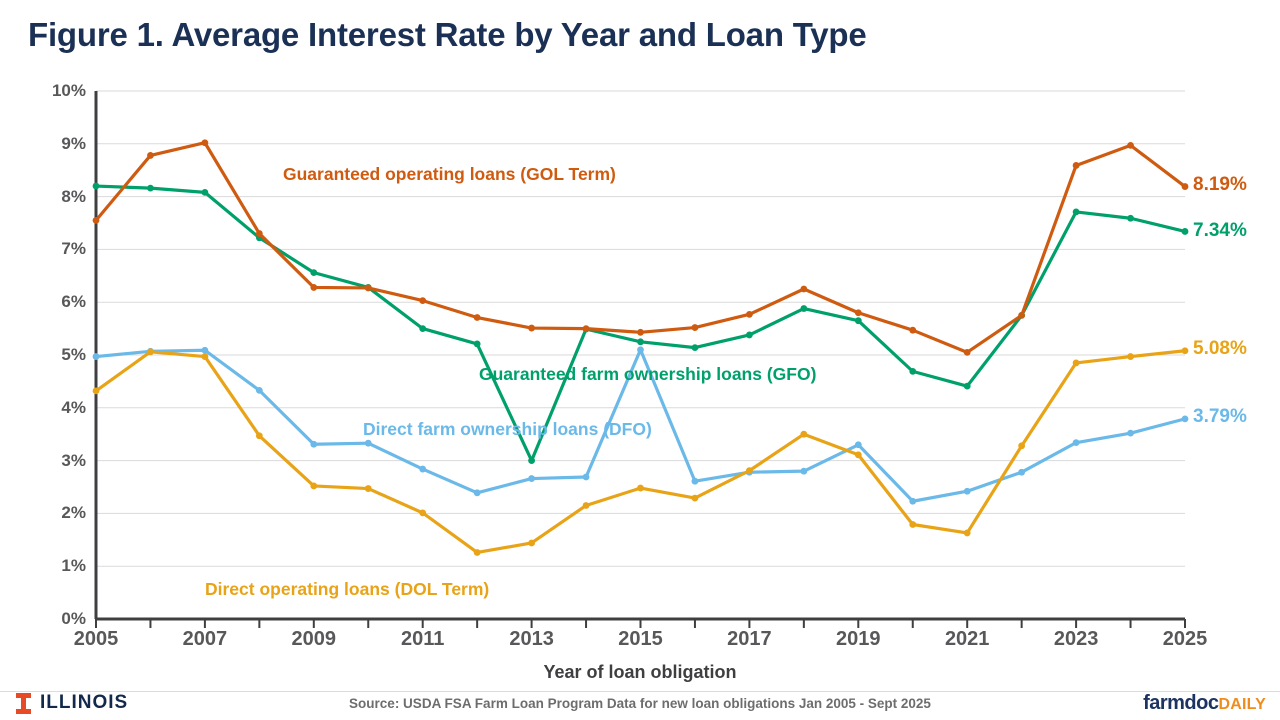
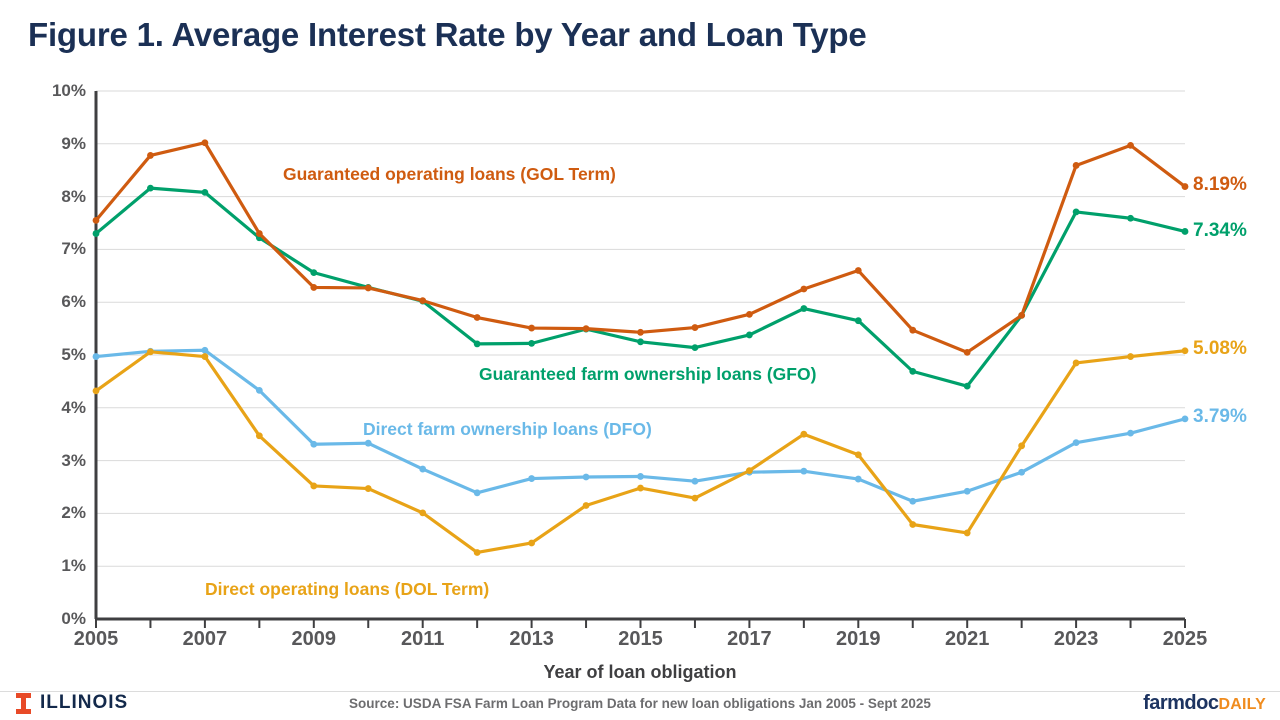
Guaranteed farm ownership loans (GFO)/2005: 8.2% -> 7.3%
Guaranteed farm ownership loans (GFO)/2011: 5.5% -> 6.0%
Guaranteed farm ownership loans (GFO)/2013: 3.0% -> 5.2%
Direct farm ownership loans (DFO)/2015: 5.1% -> 2.7%
Guaranteed operating loans (GOL Term)/2019: 5.8% -> 6.6%
Direct farm ownership loans (DFO)/2019: 3.3% -> 2.6%
